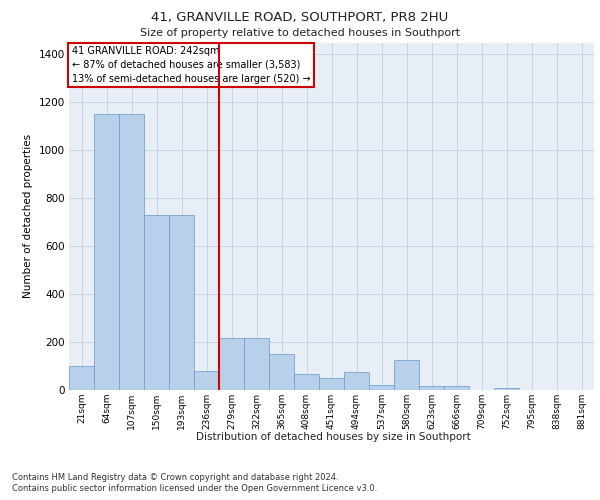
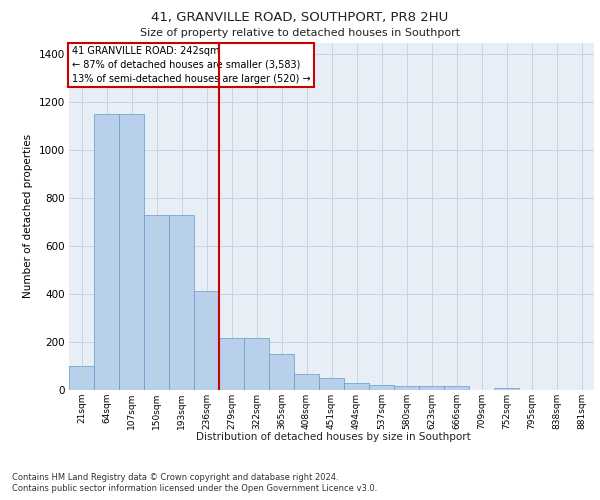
236sqm: 80 -> 415
494sqm: 75 -> 30
580sqm: 125 -> 15
